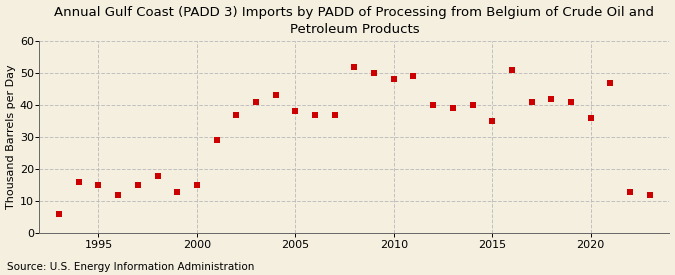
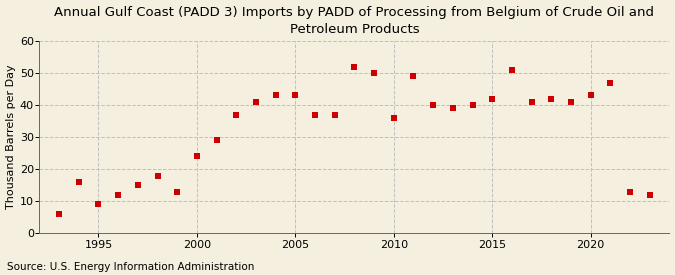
1995: 15 -> 9
2000: 15 -> 24
2005: 38 -> 43
2010: 48 -> 36
2015: 35 -> 42
2020: 36 -> 43
